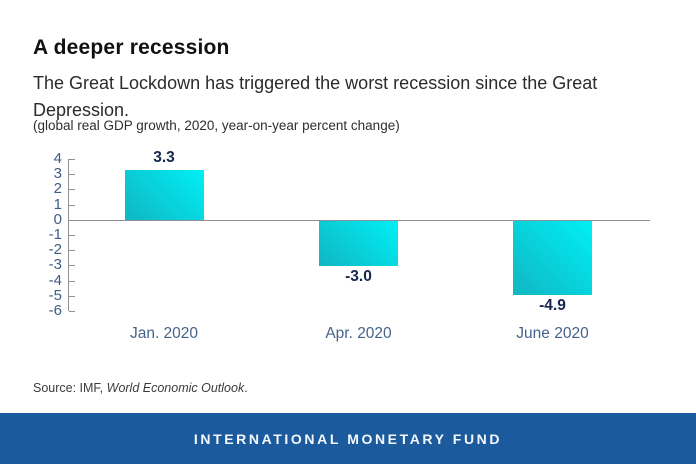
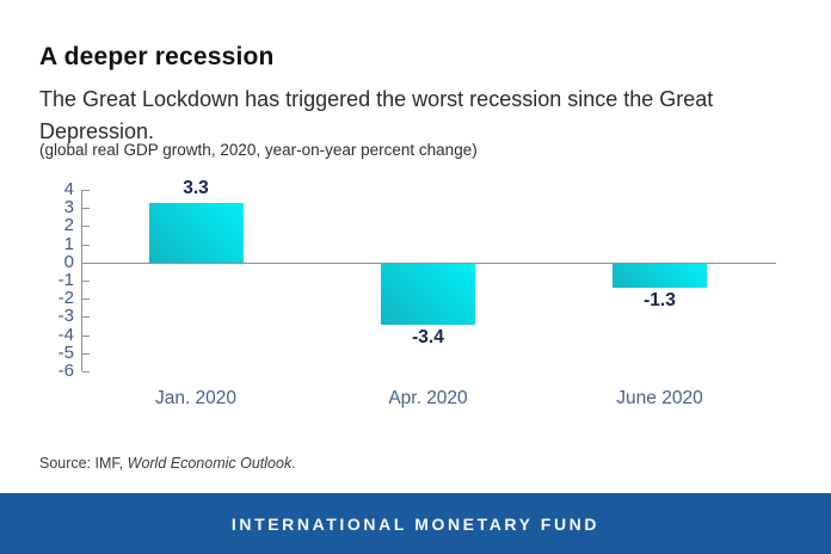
Apr. 2020: -3.0 -> -3.4
June 2020: -4.9 -> -1.3
